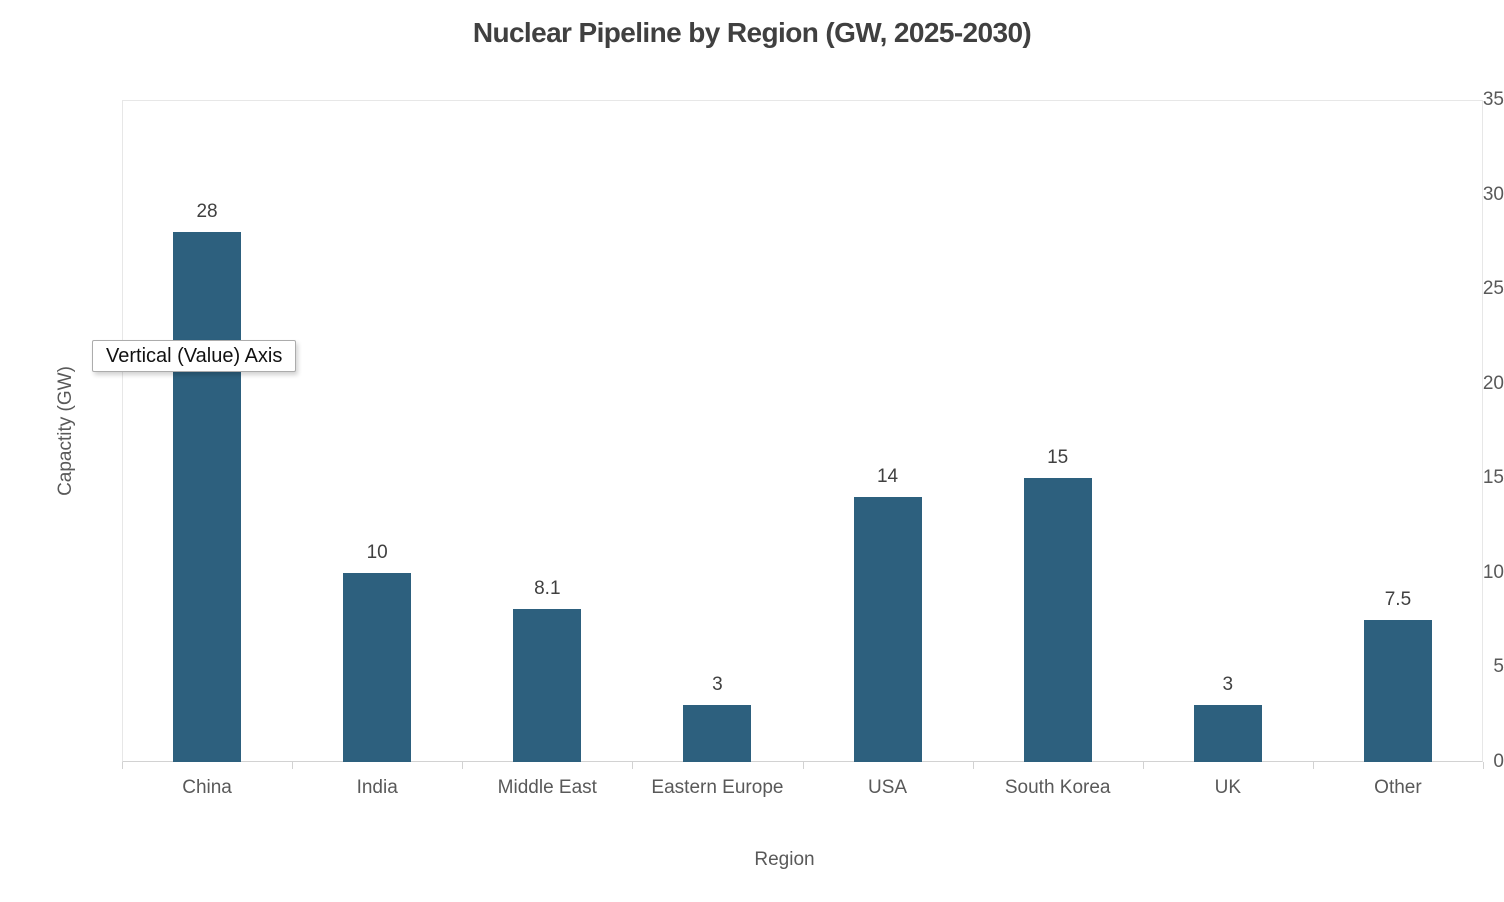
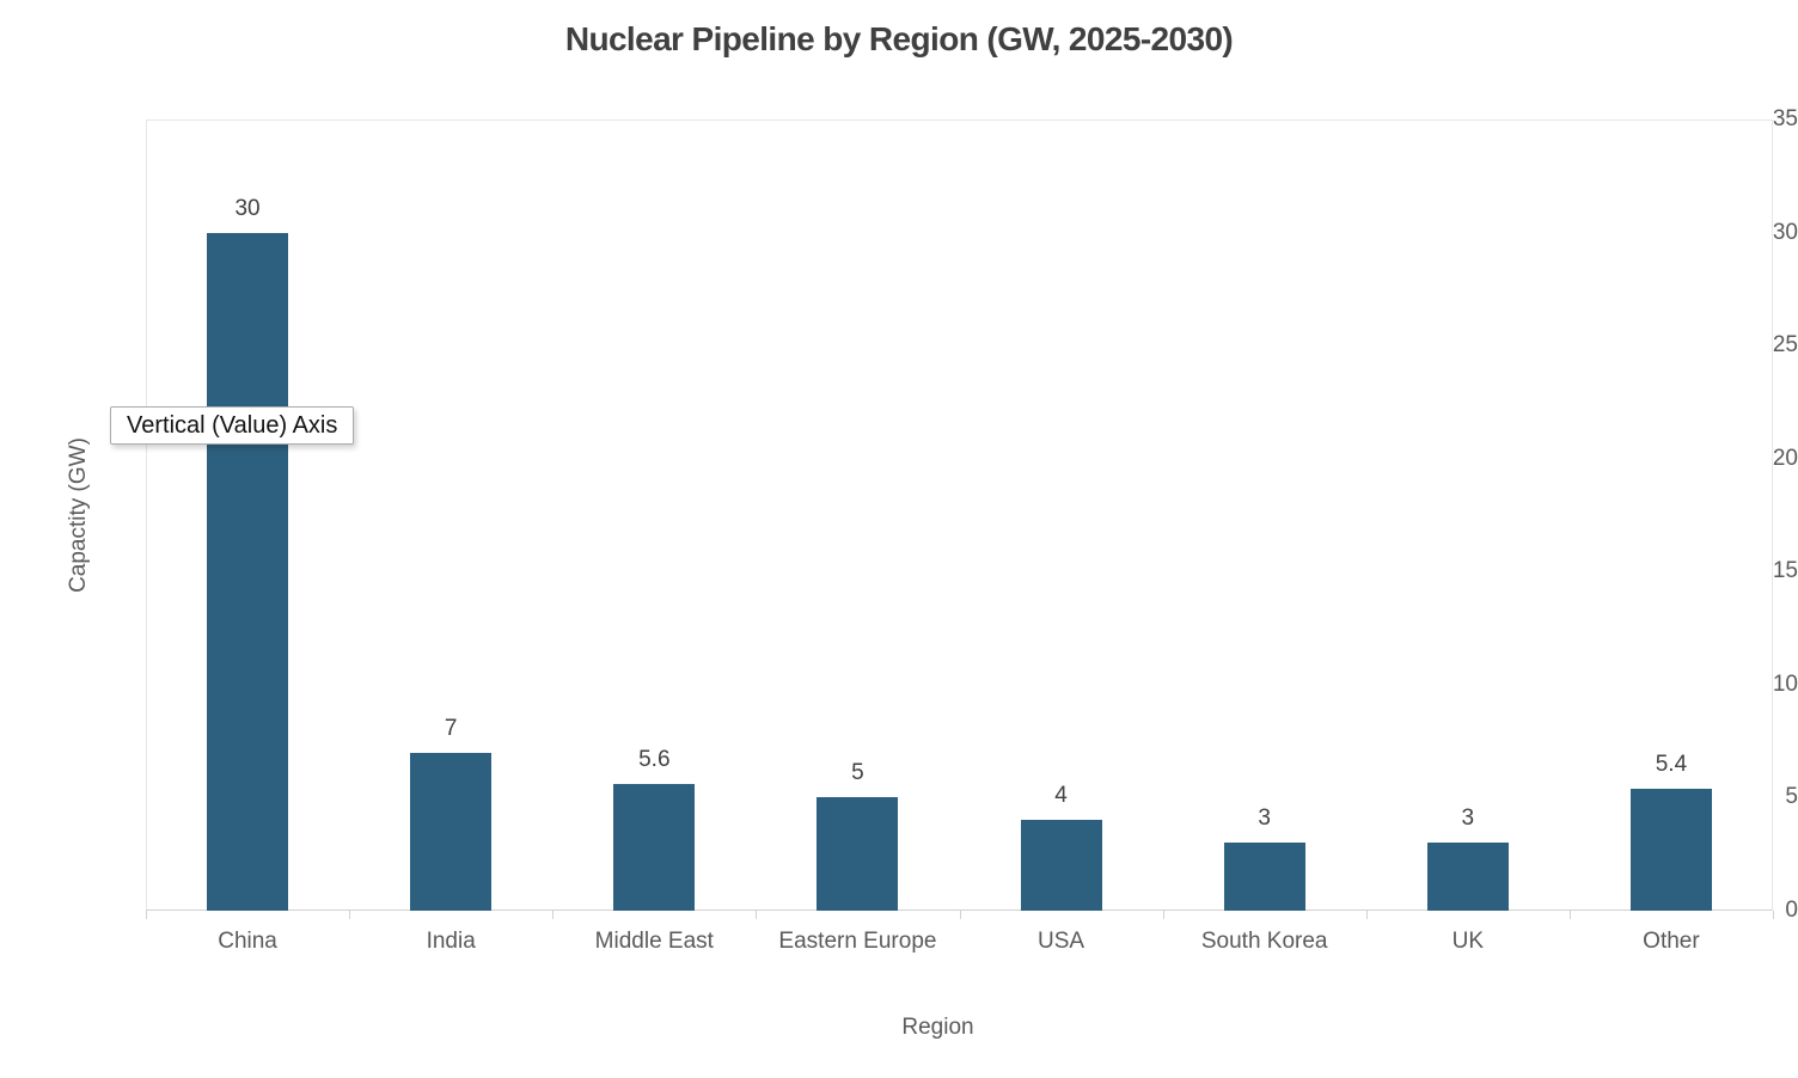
China: 28 -> 30
India: 10 -> 7
Middle East: 8.1 -> 5.6
Eastern Europe: 3 -> 5
USA: 14 -> 4
South Korea: 15 -> 3
Other: 7.5 -> 5.4
